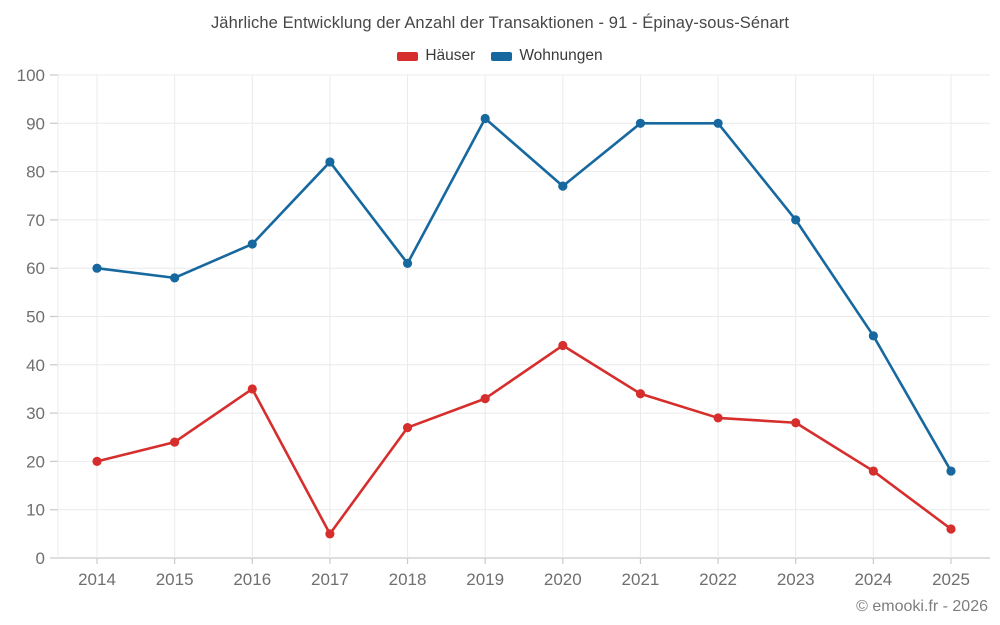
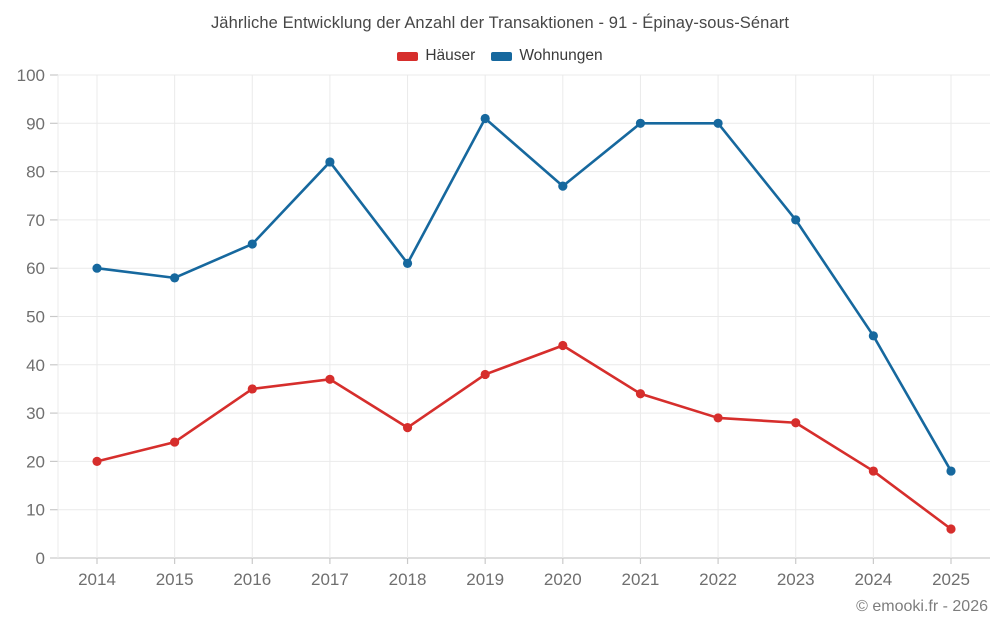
Häuser/2017: 5 -> 37
Häuser/2019: 33 -> 38
